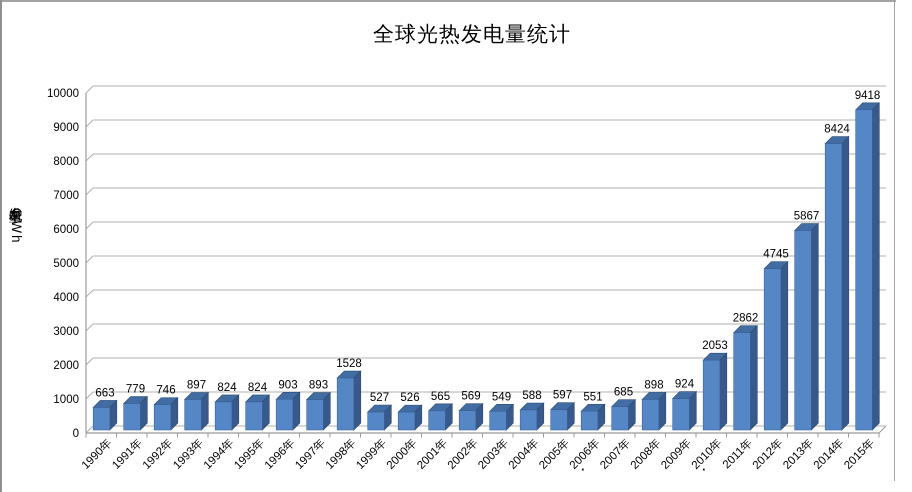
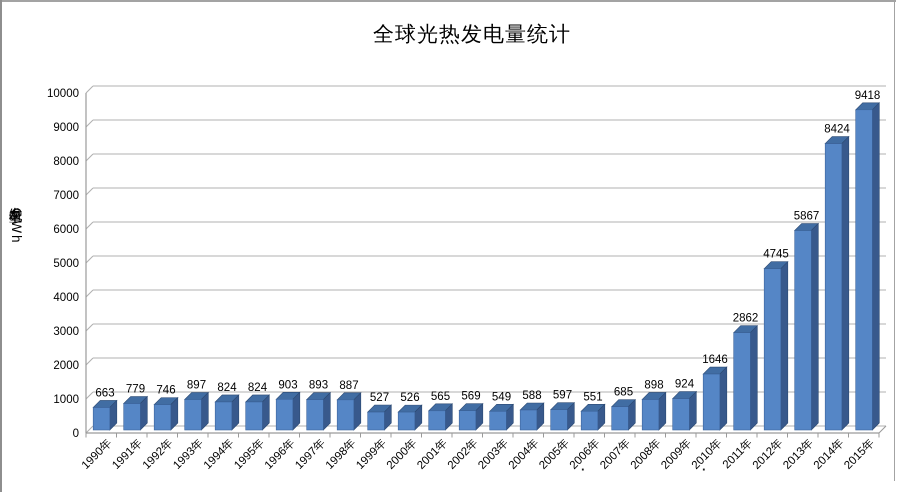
1998年: 1528 -> 887
2010年: 2053 -> 1646
